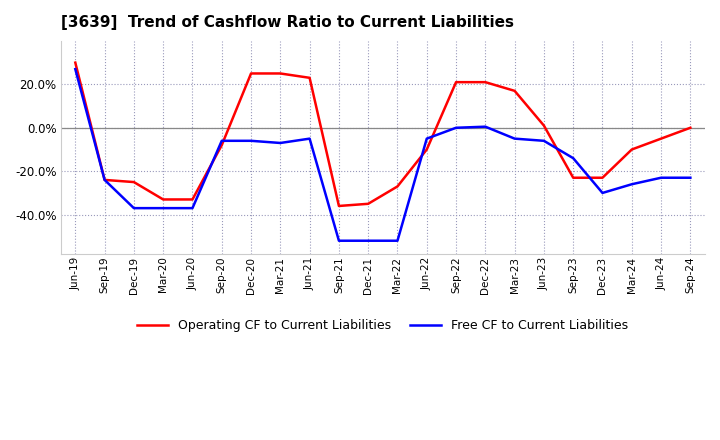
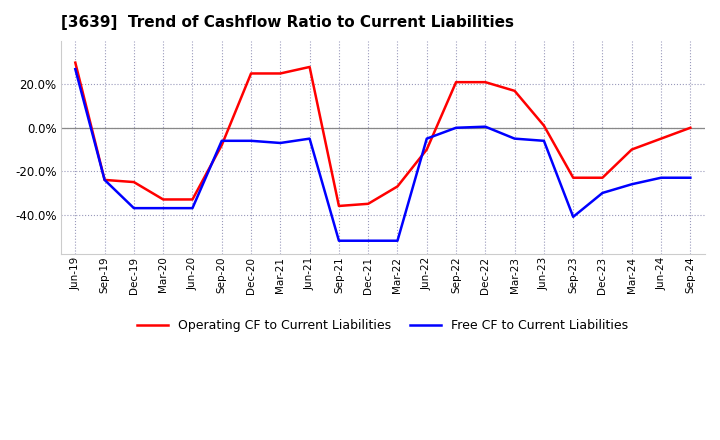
Operating CF to Current Liabilities/Jun-21: 23% -> 28%
Free CF to Current Liabilities/Sep-23: -14.0% -> -41.0%
